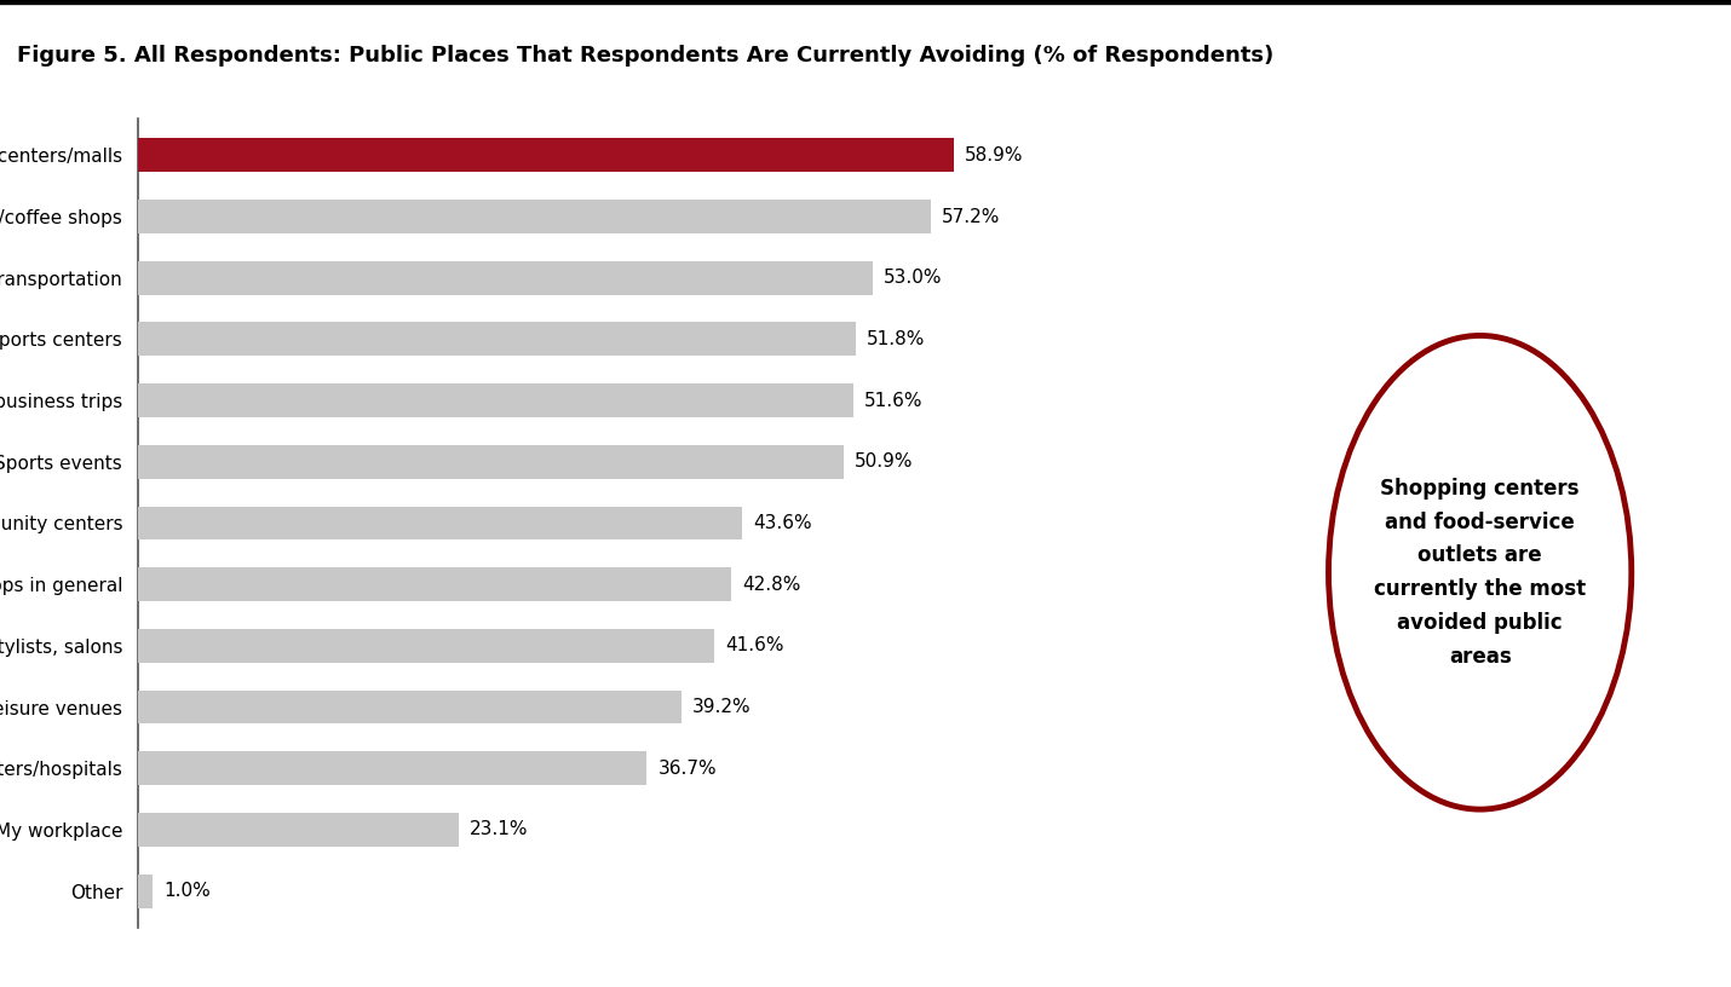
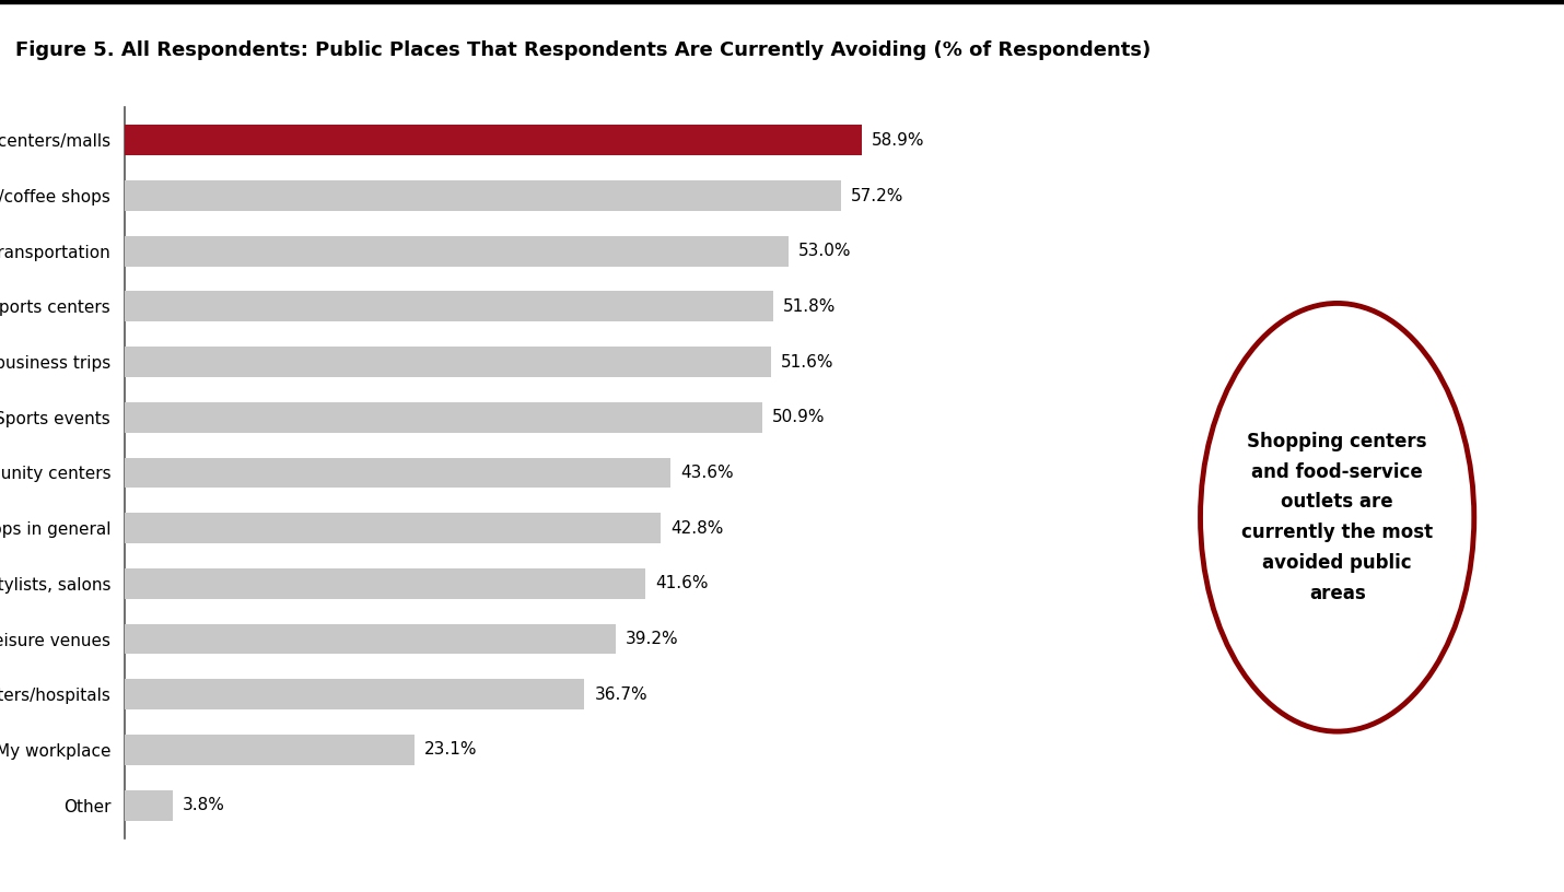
Other: 1.0% -> 3.8%
